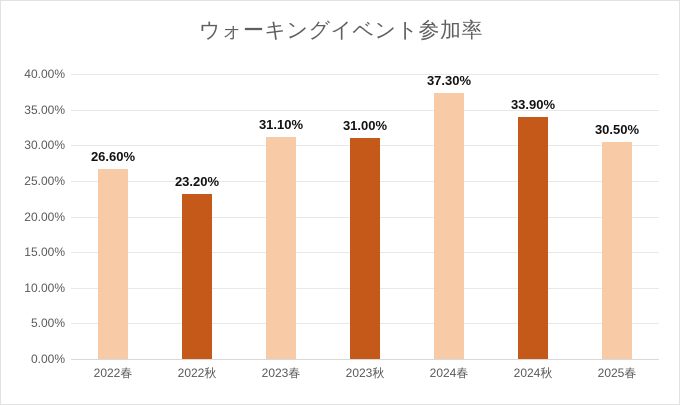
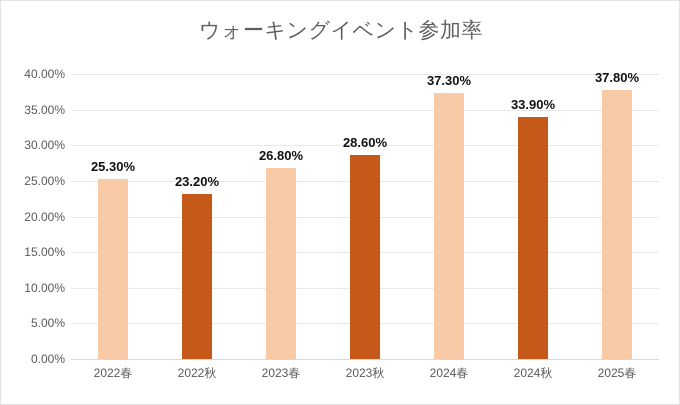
2022春: 26.60% -> 25.30%
2023春: 31.10% -> 26.80%
2023秋: 31.00% -> 28.60%
2025春: 30.50% -> 37.80%
